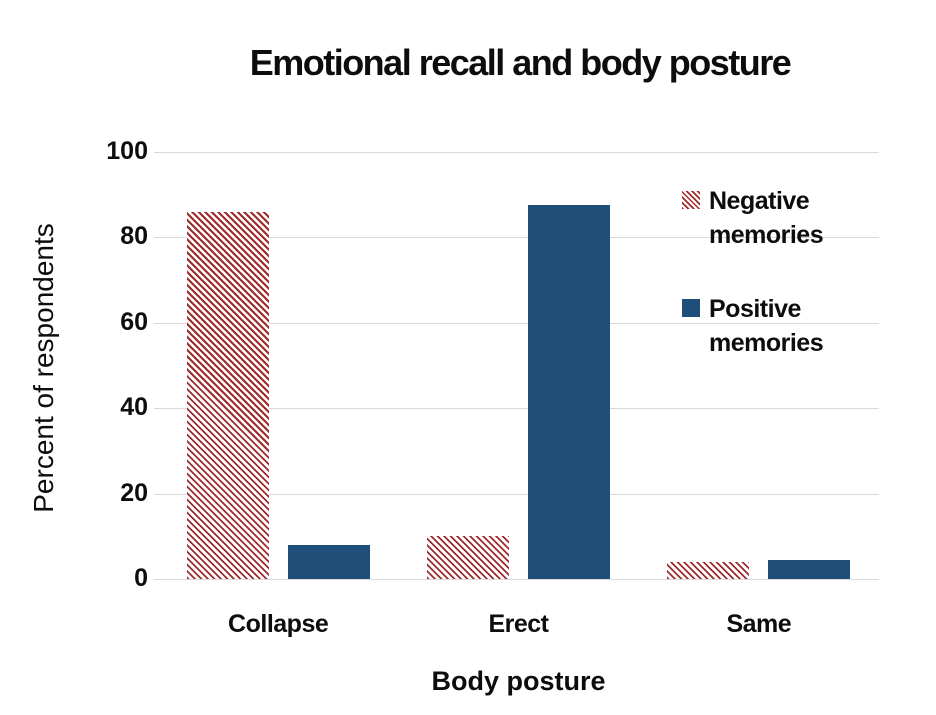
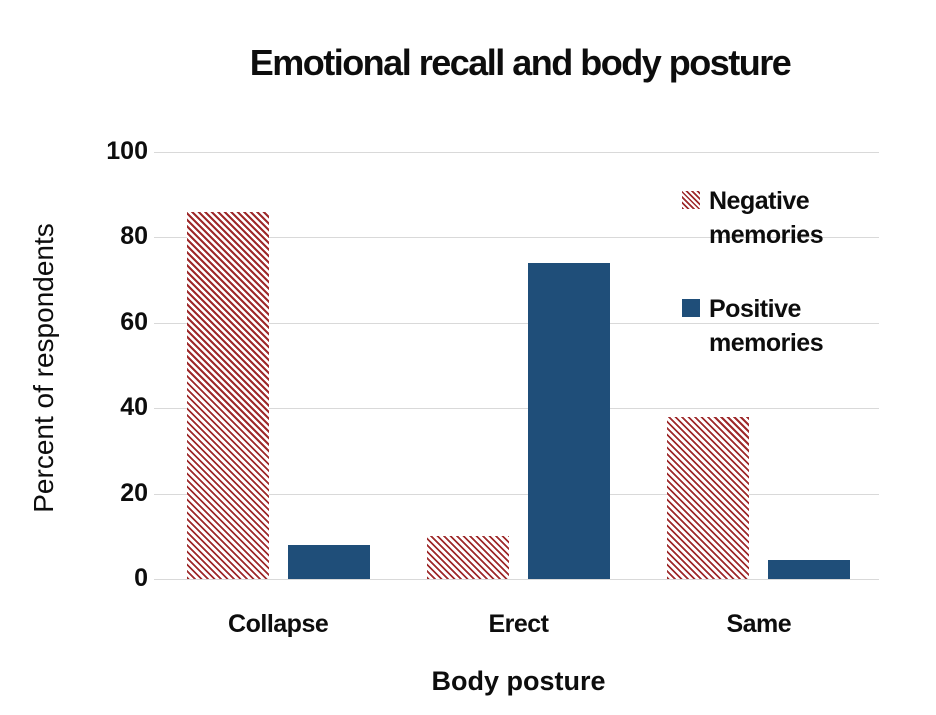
Positive memories/Erect: 88 -> 74
Negative memories/Same: 4 -> 38
